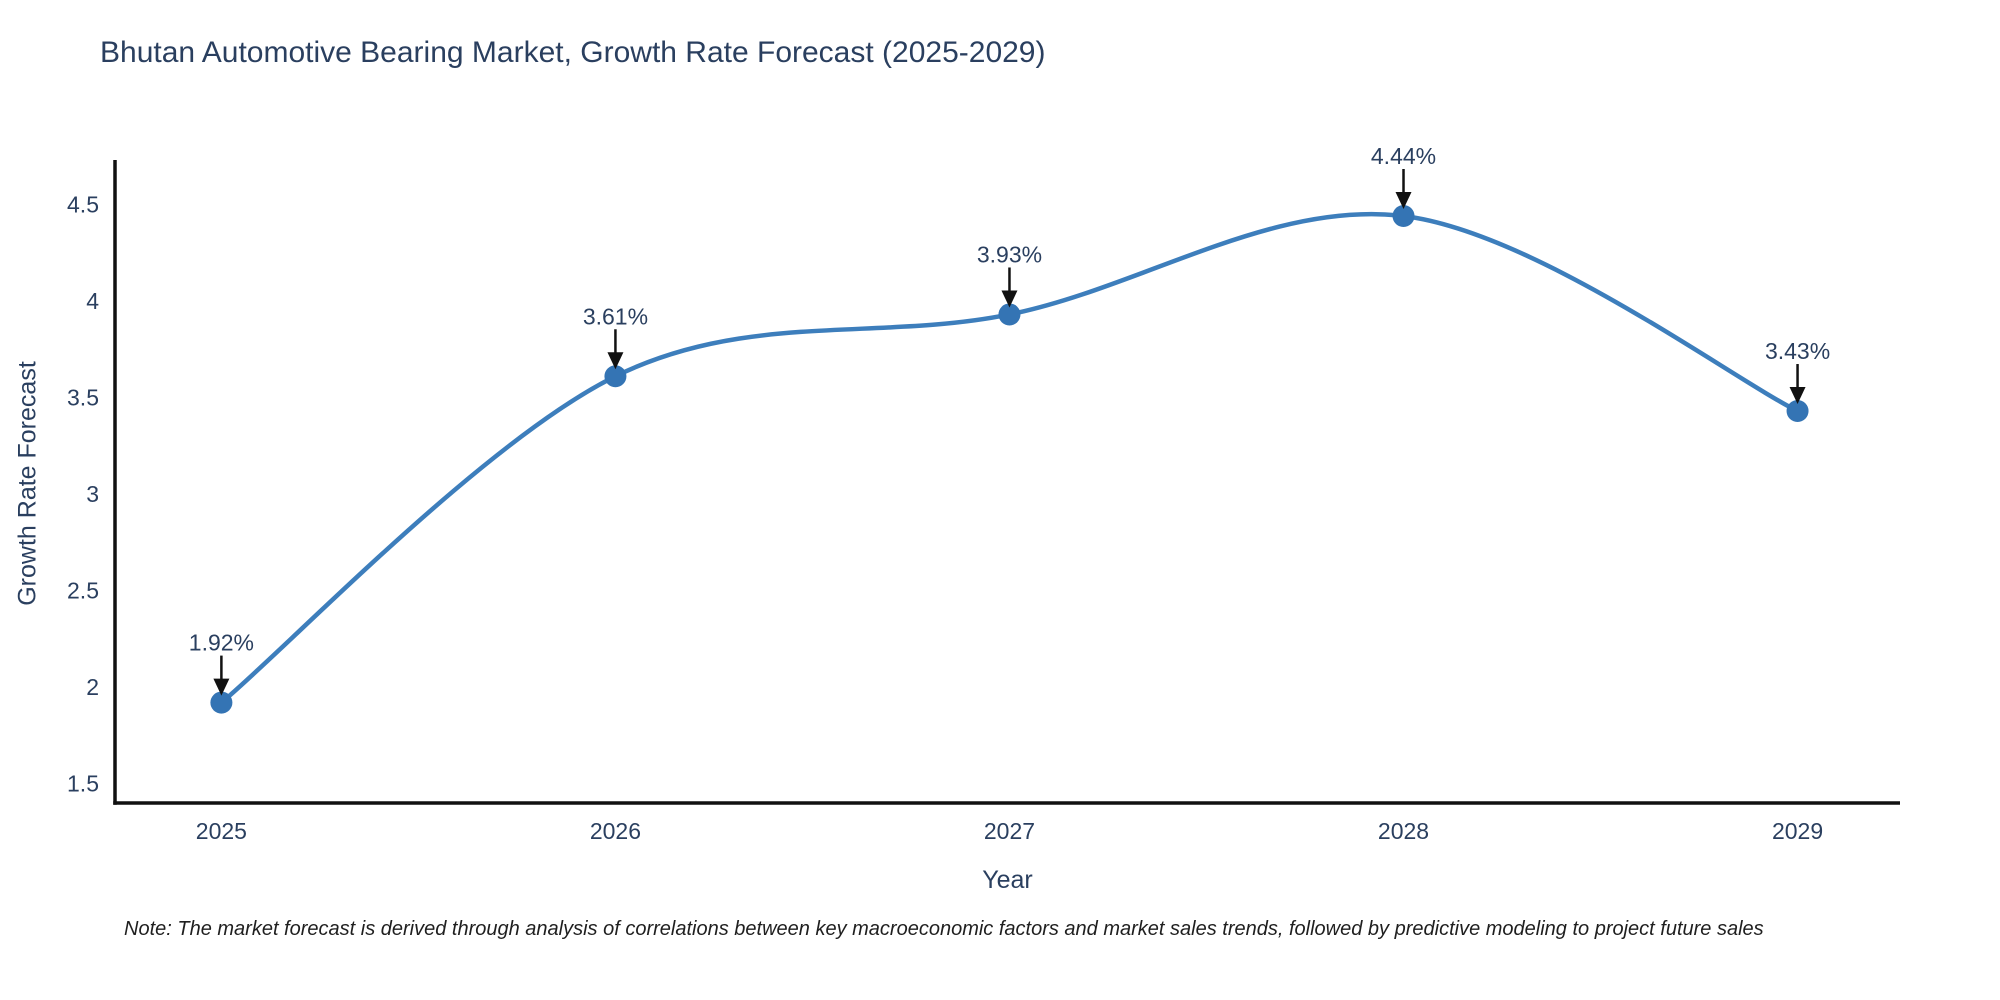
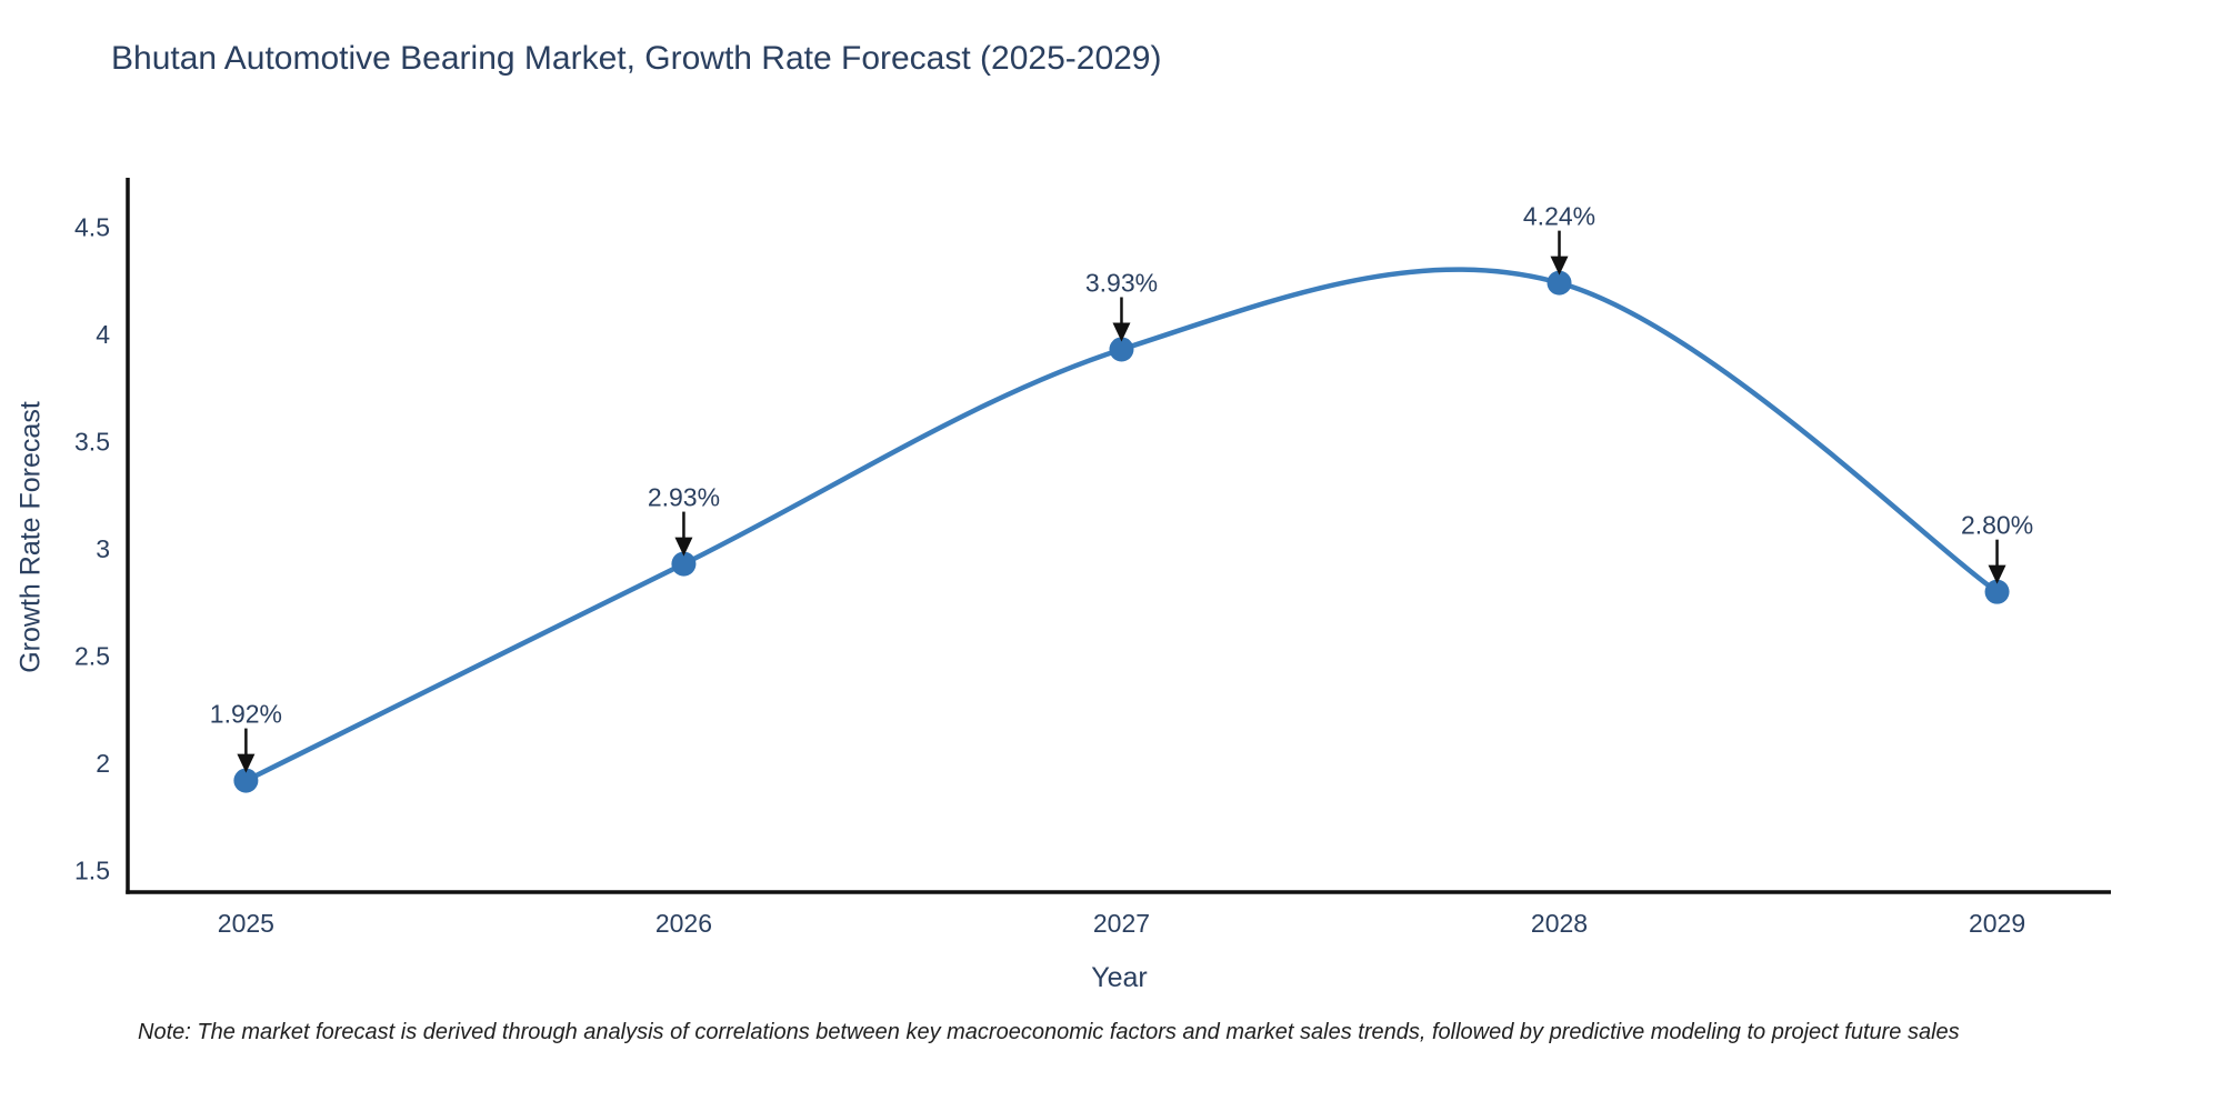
2026: 3.61% -> 2.93%
2028: 4.44% -> 4.24%
2029: 3.43% -> 2.80%
